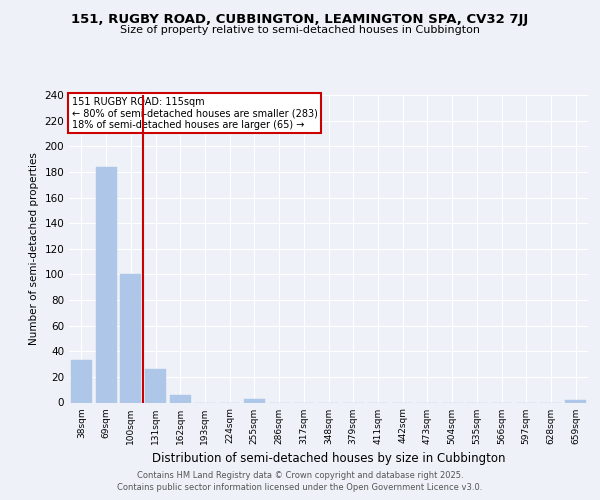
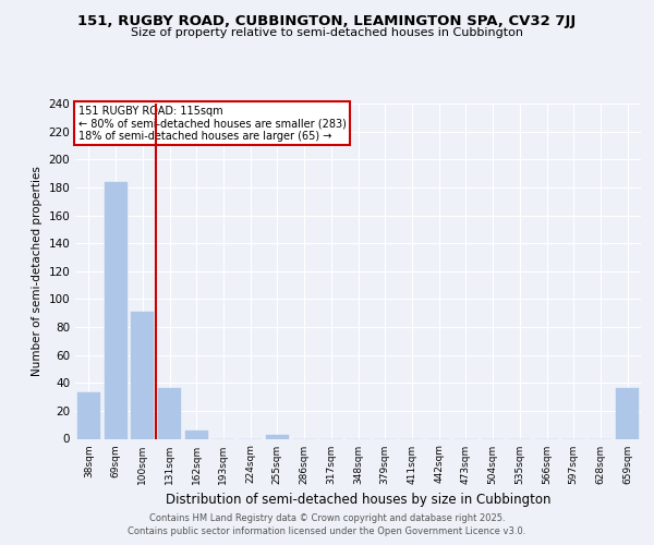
100sqm: 100 -> 91
131sqm: 26 -> 36
659sqm: 2 -> 36
